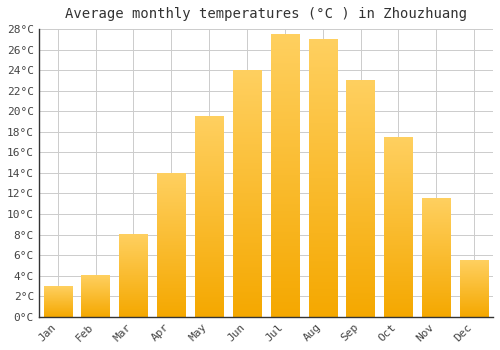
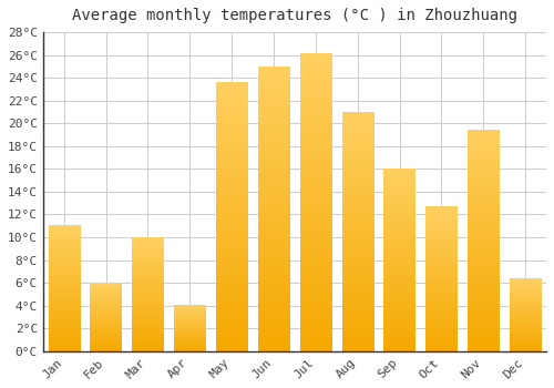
Jan: 3.0°C -> 11.0°C
Feb: 4.0°C -> 6.0°C
Mar: 8.0°C -> 10.0°C
Apr: 14.0°C -> 4.0°C
May: 19.5°C -> 23.6°C
Jun: 24.0°C -> 25.0°C
Jul: 27.5°C -> 26.1°C
Aug: 27.0°C -> 21.0°C
Sep: 23.0°C -> 16.0°C
Oct: 17.5°C -> 12.7°C
Nov: 11.5°C -> 19.4°C
Dec: 5.5°C -> 6.4°C
